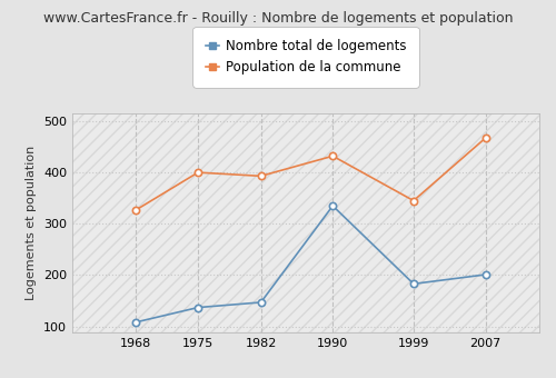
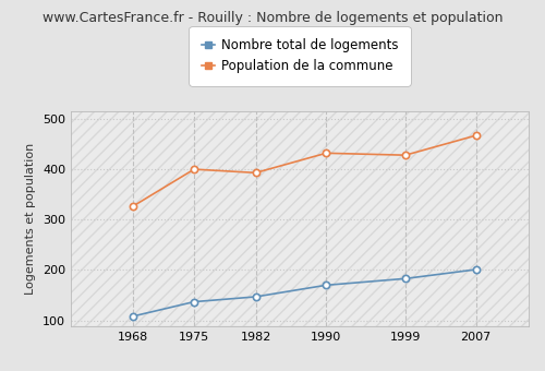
Nombre total de logements/1990: 335 -> 170
Population de la commune/1999: 345 -> 428
